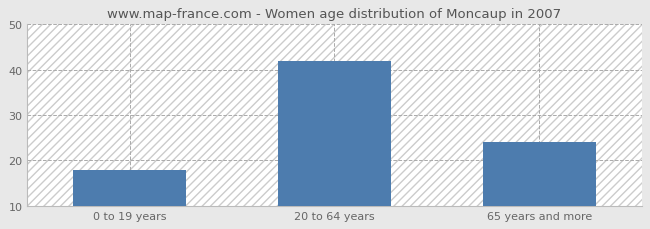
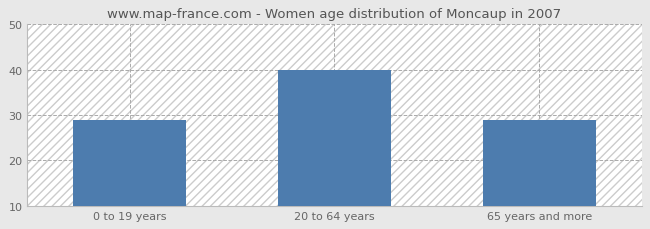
0 to 19 years: 18 -> 29
20 to 64 years: 42 -> 40
65 years and more: 24 -> 29
